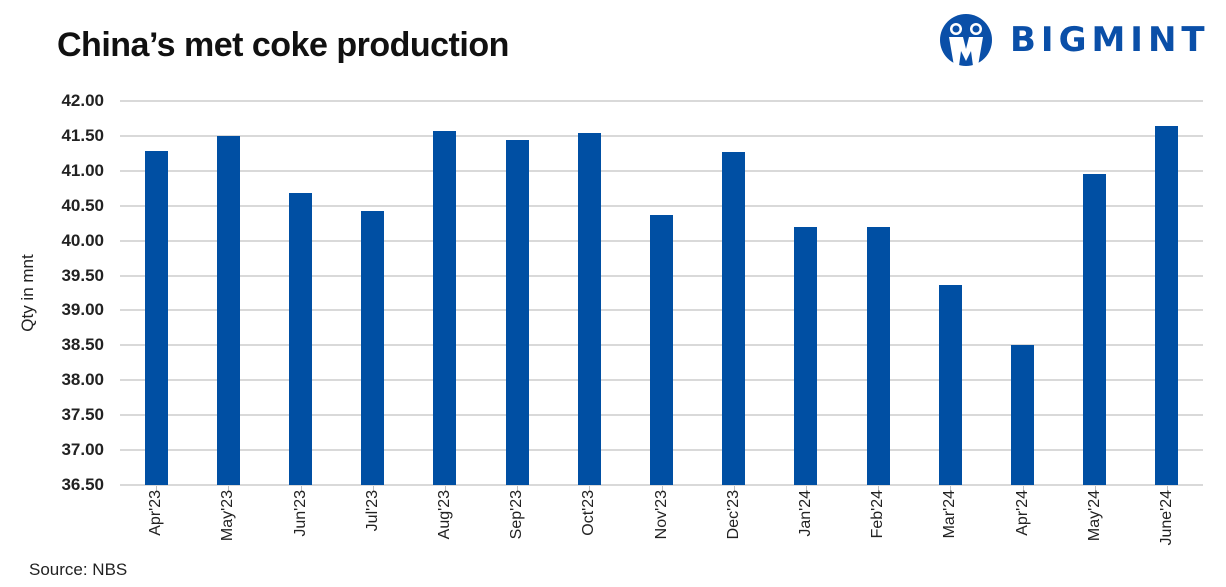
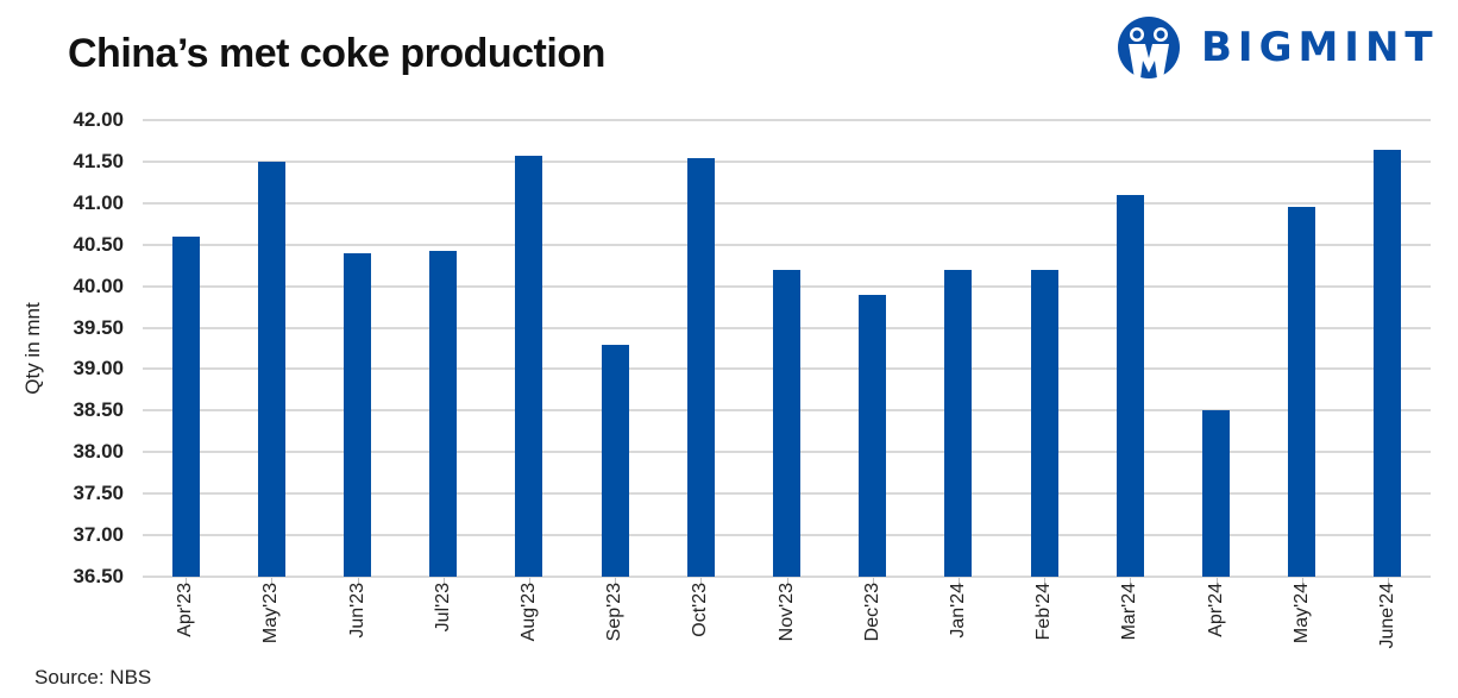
Apr'23: 41.3 -> 40.6
Jun'23: 40.7 -> 40.4
Sep'23: 41.4 -> 39.3
Nov'23: 40.4 -> 40.2
Dec'23: 41.3 -> 39.9
Mar'24: 39.4 -> 41.1
